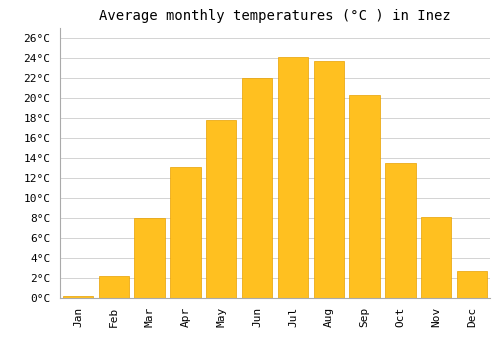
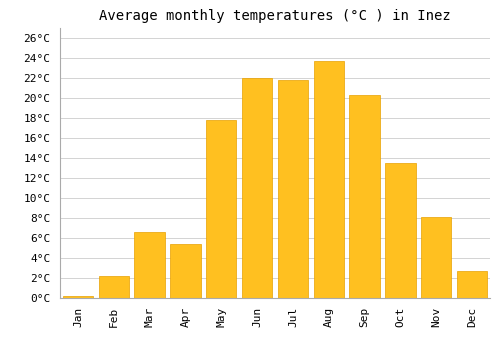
Mar: 8.0°C -> 6.6°C
Apr: 13.1°C -> 5.4°C
Jul: 24.1°C -> 21.8°C
